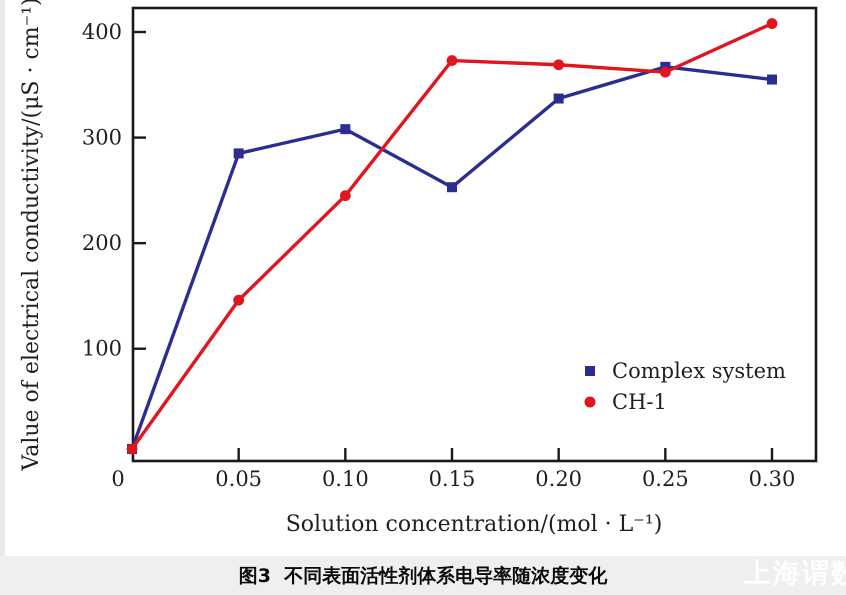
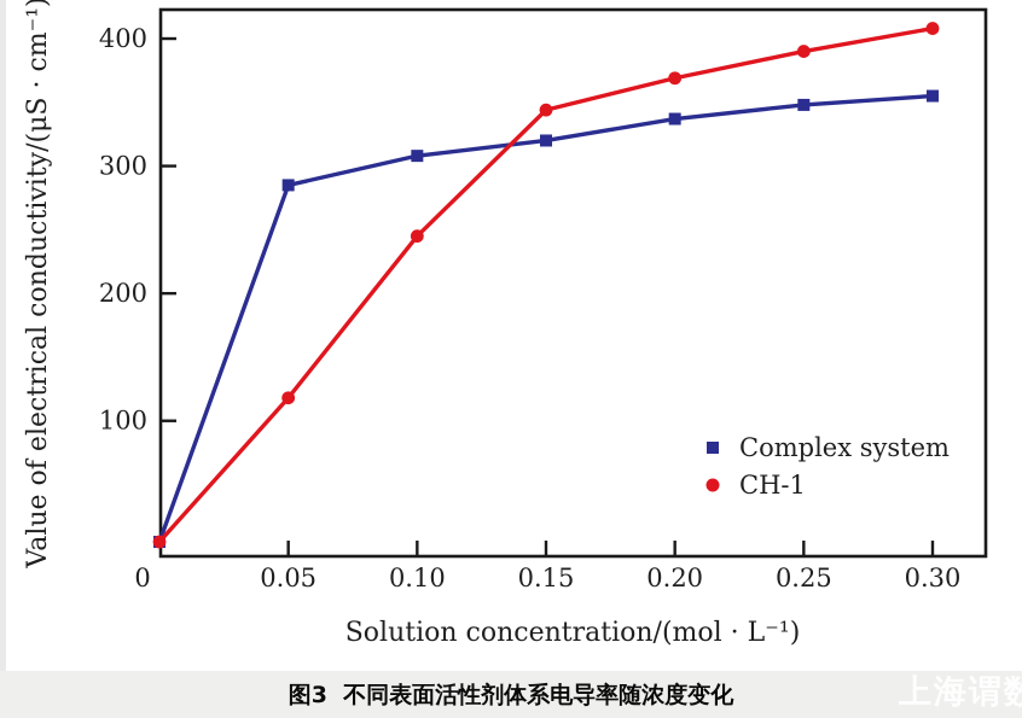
CH-1/0.05: 146 -> 118
Complex system/0.15: 253 -> 320
CH-1/0.15: 373 -> 344
Complex system/0.25: 367 -> 348
CH-1/0.25: 362 -> 390
